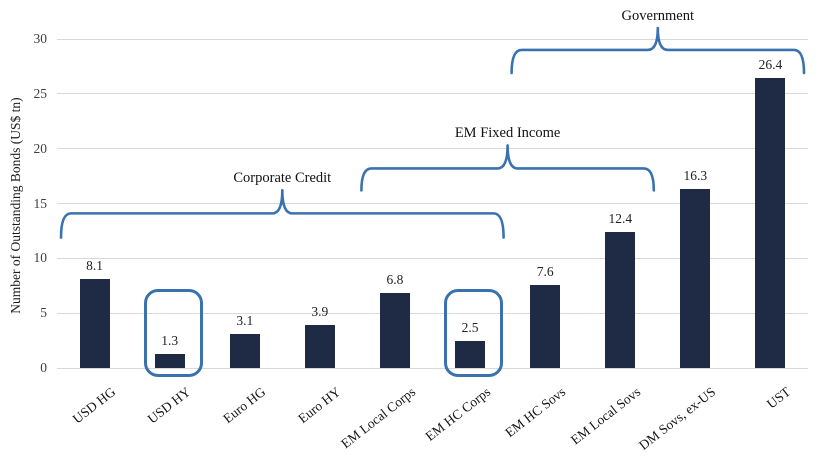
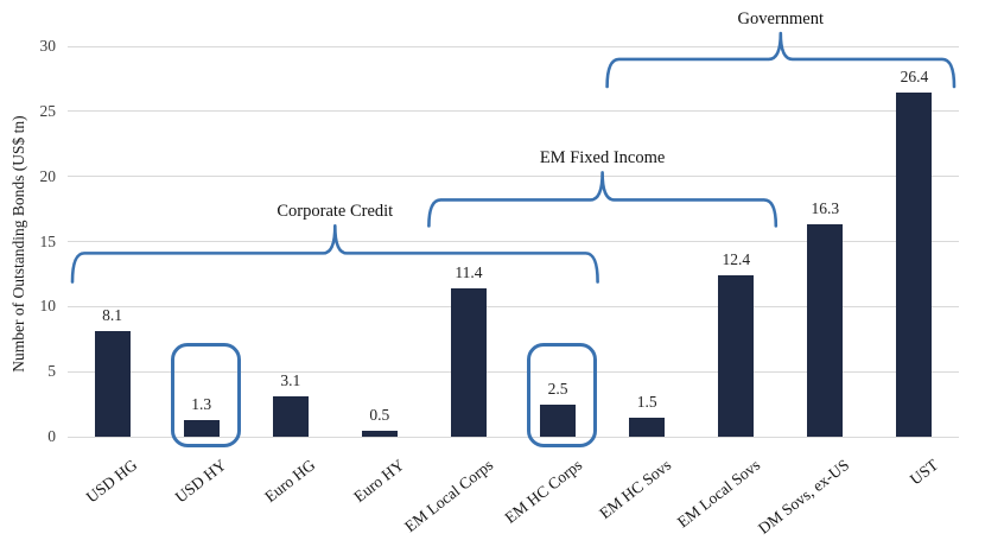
Euro HY: 3.9 -> 0.5
EM Local Corps: 6.8 -> 11.4
EM HC Sovs: 7.6 -> 1.5
